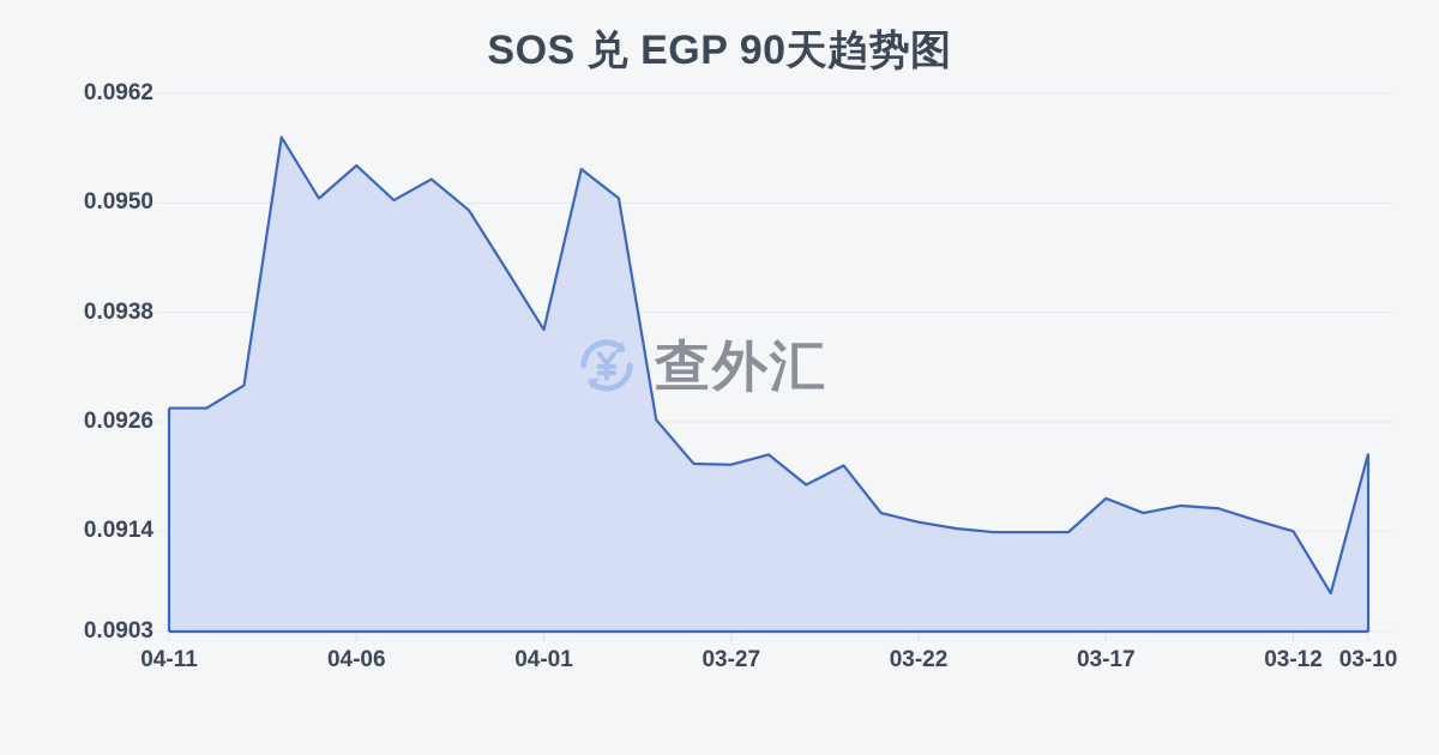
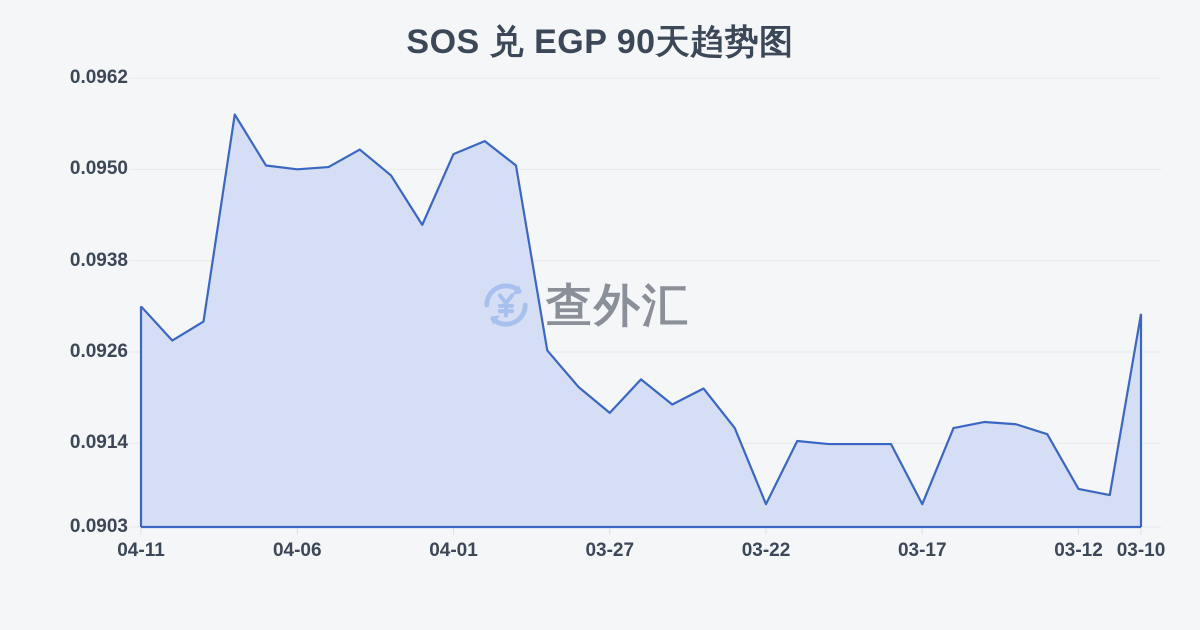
04-11: 0.0927 -> 0.0932
04-06: 0.0954 -> 0.0950
04-01: 0.0936 -> 0.0952
03-27: 0.0921 -> 0.0918
03-22: 0.0915 -> 0.0906
03-17: 0.0918 -> 0.0906
03-12: 0.0914 -> 0.0908
03-10: 0.0922 -> 0.0931
